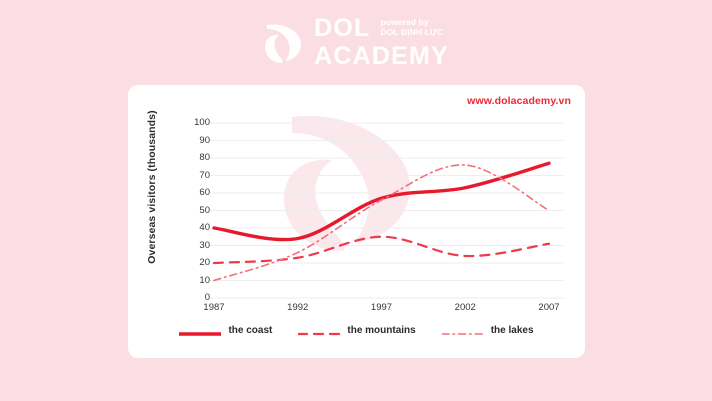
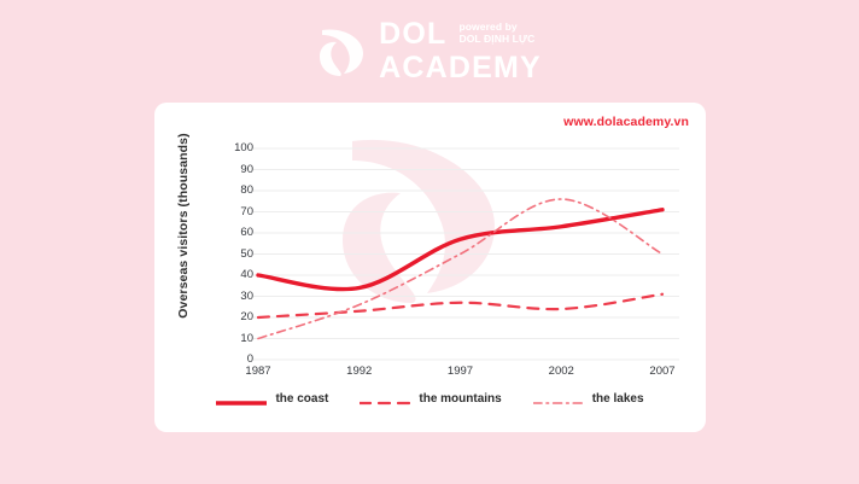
the mountains/1997: 35 -> 27
the lakes/1997: 56 -> 50
the coast/2007: 77 -> 71
